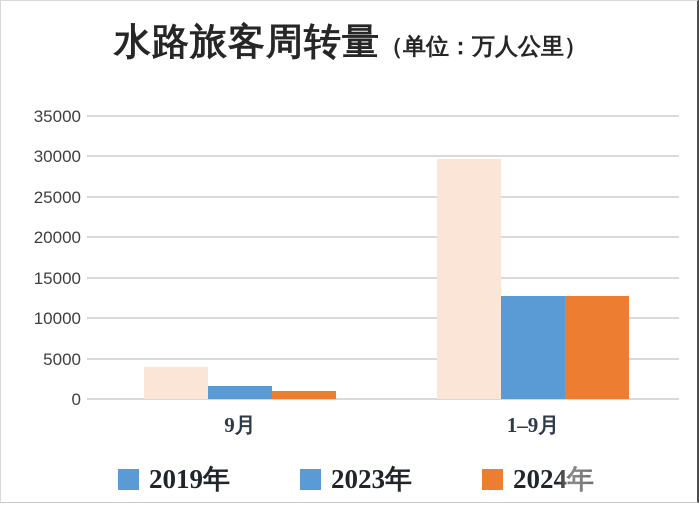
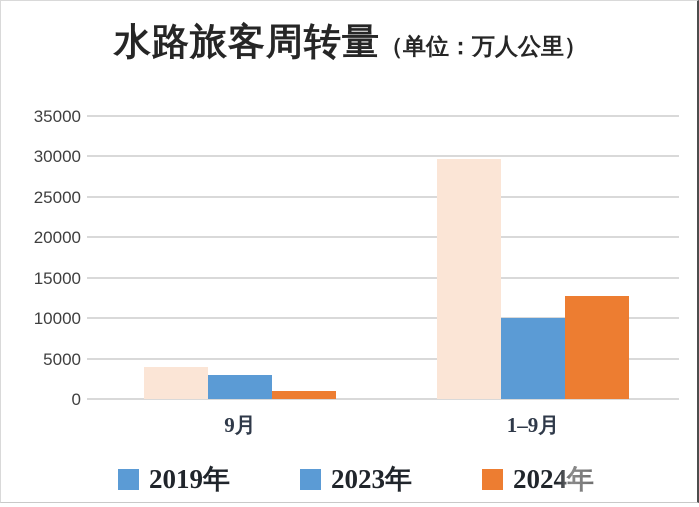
2023年/9月: 2000 -> 3000
2023年/1–9月: 13000 -> 10000
